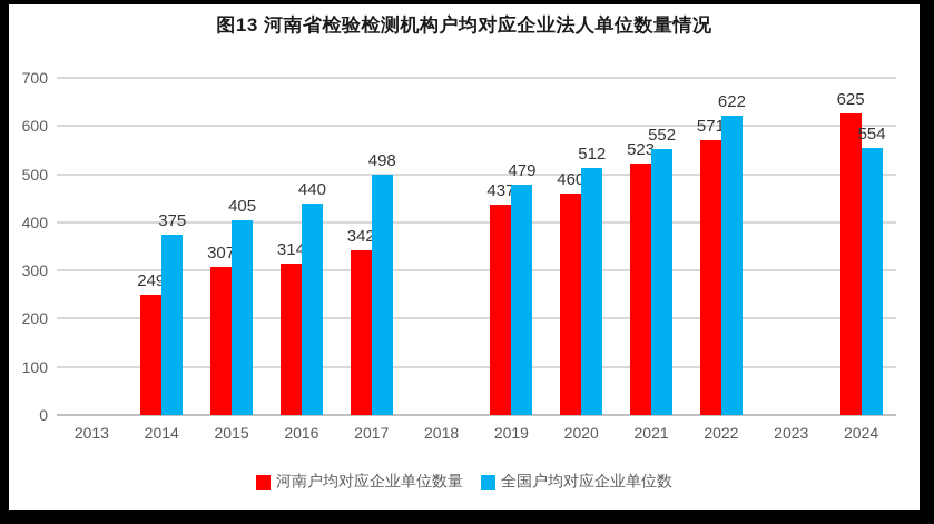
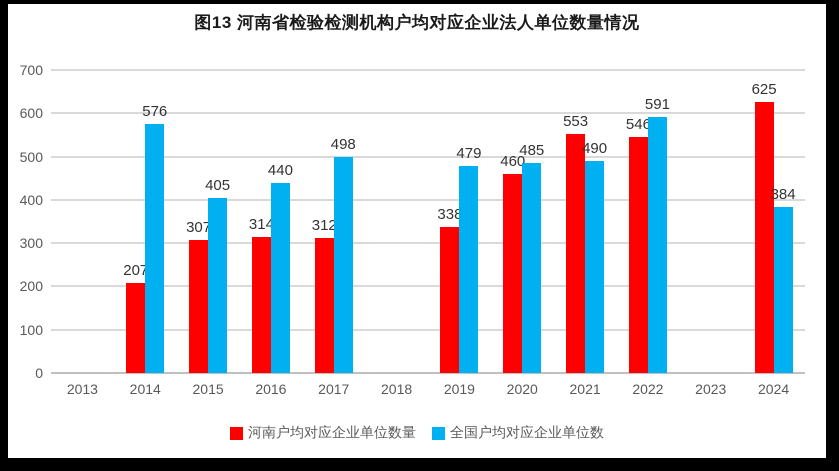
河南户均对应企业单位数量/2014: 249 -> 207
全国户均对应企业单位数/2014: 375 -> 576
河南户均对应企业单位数量/2017: 342 -> 312
河南户均对应企业单位数量/2019: 437 -> 338
全国户均对应企业单位数/2020: 512 -> 485
河南户均对应企业单位数量/2021: 523 -> 553
全国户均对应企业单位数/2021: 552 -> 490
河南户均对应企业单位数量/2022: 571 -> 546
全国户均对应企业单位数/2022: 622 -> 591
全国户均对应企业单位数/2024: 554 -> 384
